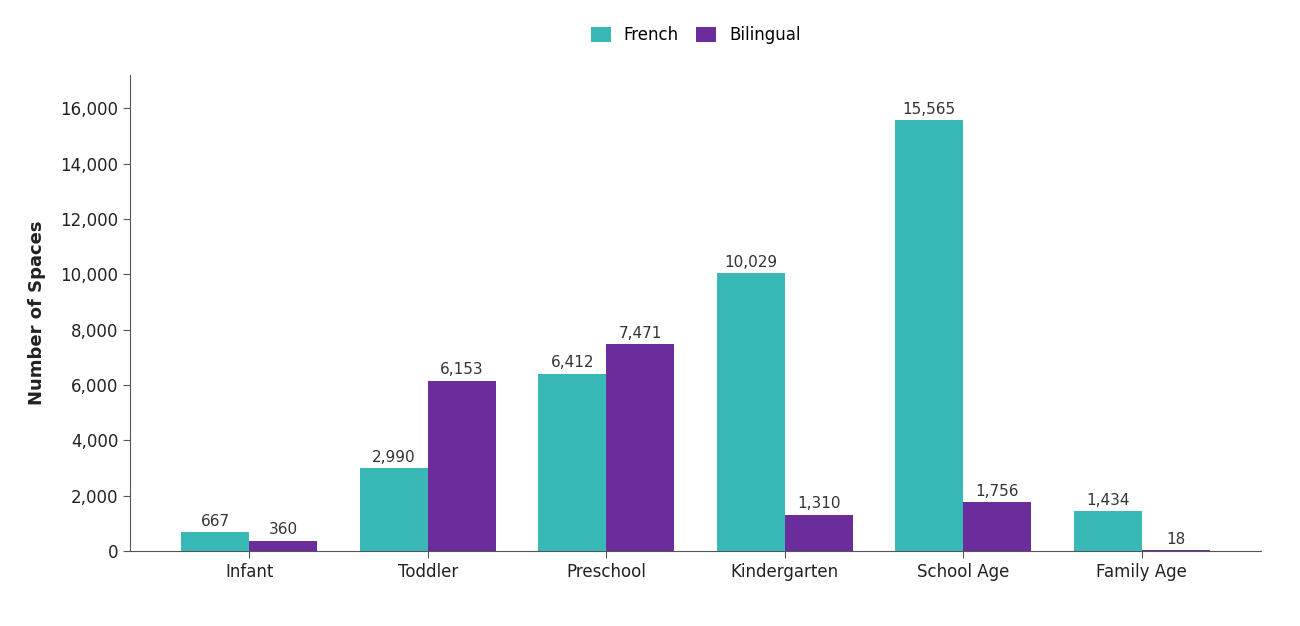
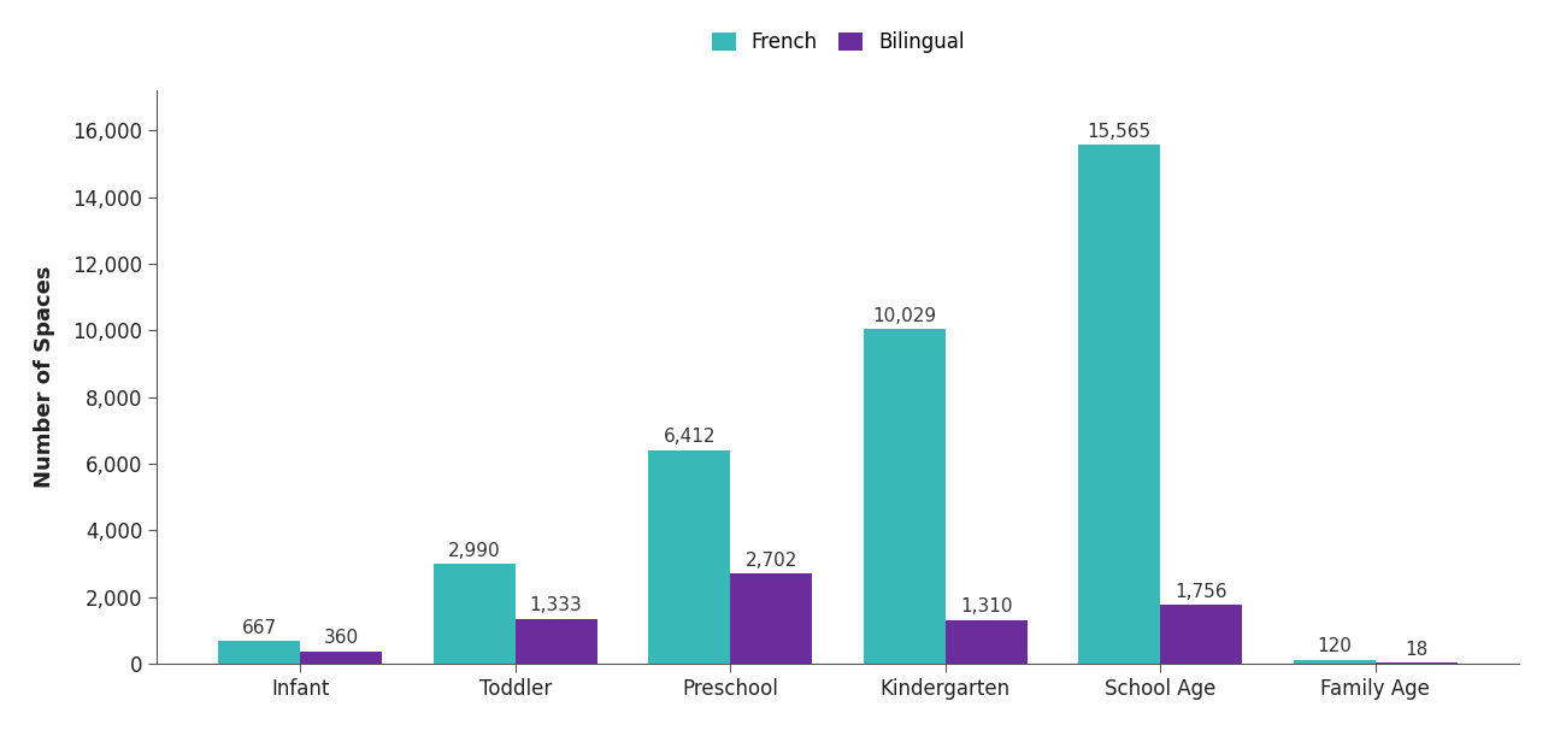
Bilingual/Toddler: 6,153 -> 1,333
Bilingual/Preschool: 7,471 -> 2,702
French/Family Age: 1,434 -> 120
